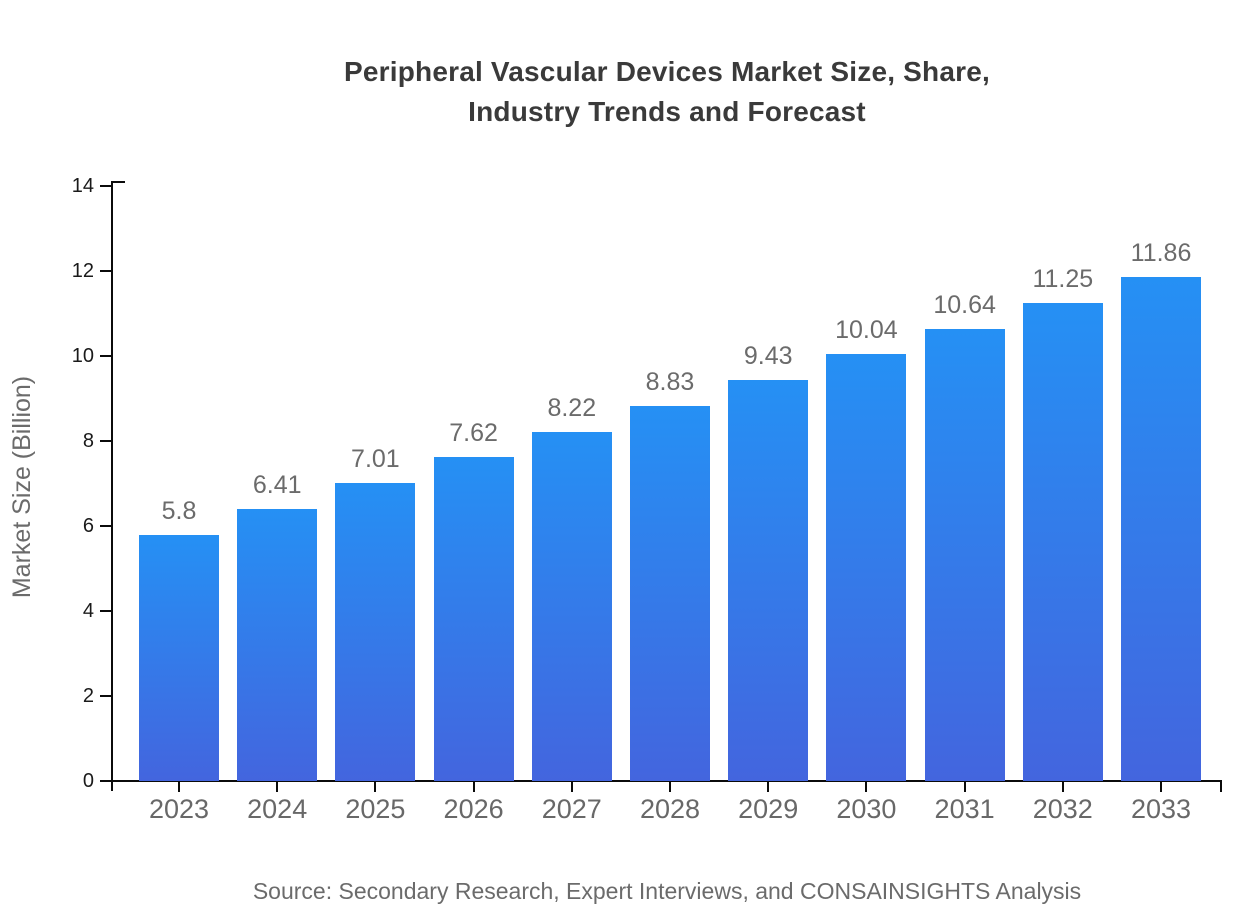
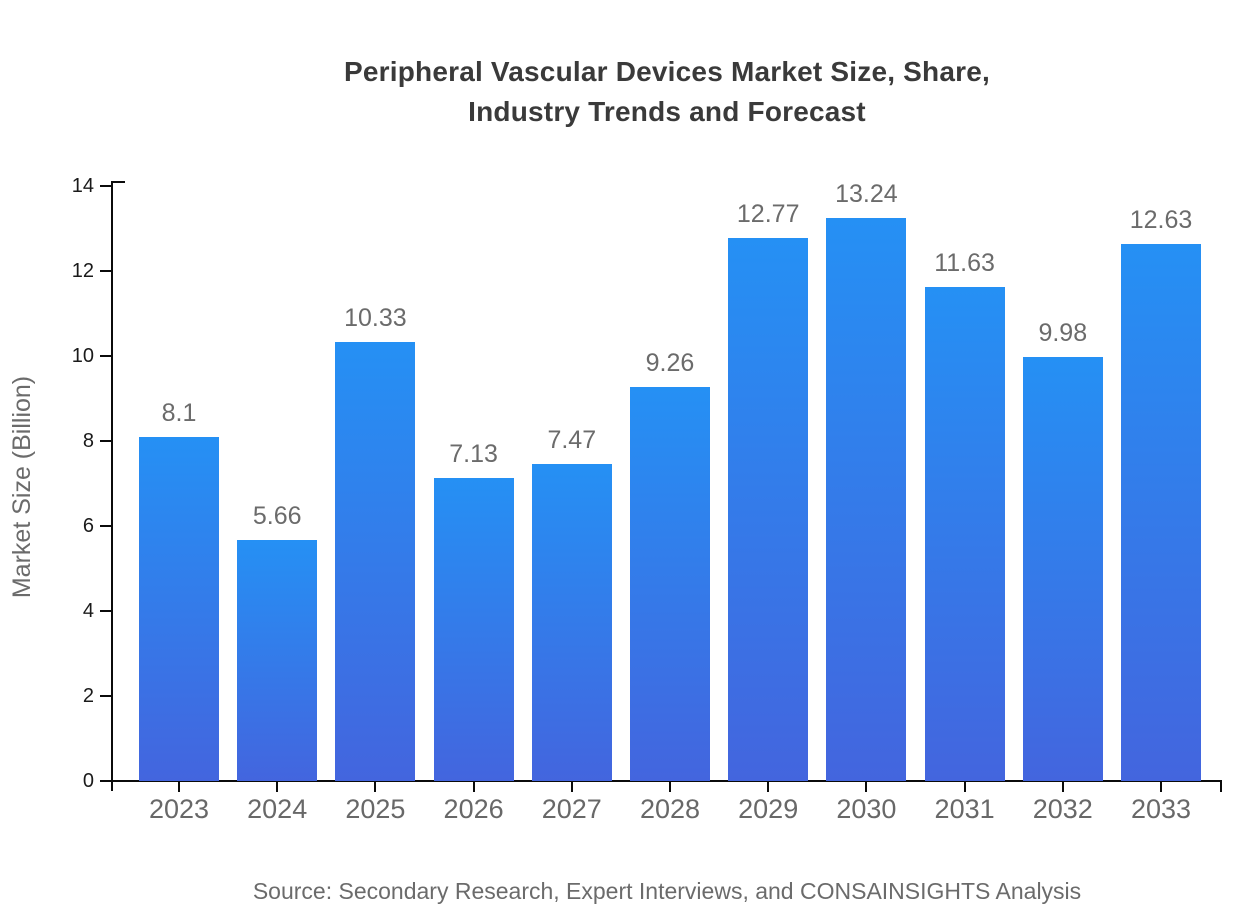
2023: 5.8 -> 8.1
2024: 6.41 -> 5.66
2025: 7.01 -> 10.33
2026: 7.62 -> 7.13
2027: 8.22 -> 7.47
2028: 8.83 -> 9.26
2029: 9.43 -> 12.77
2030: 10.04 -> 13.24
2031: 10.64 -> 11.63
2032: 11.25 -> 9.98
2033: 11.86 -> 12.63
